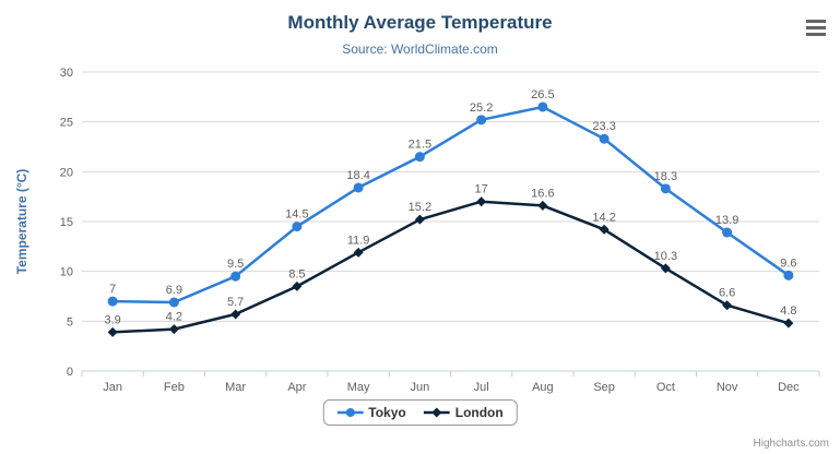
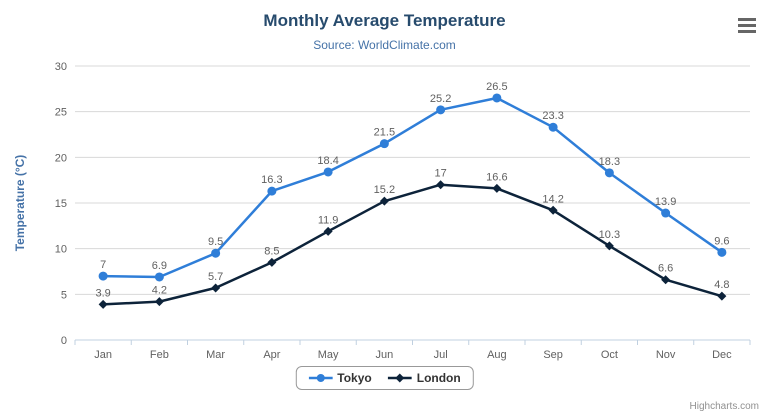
Tokyo/Apr: 14.5 -> 16.3
